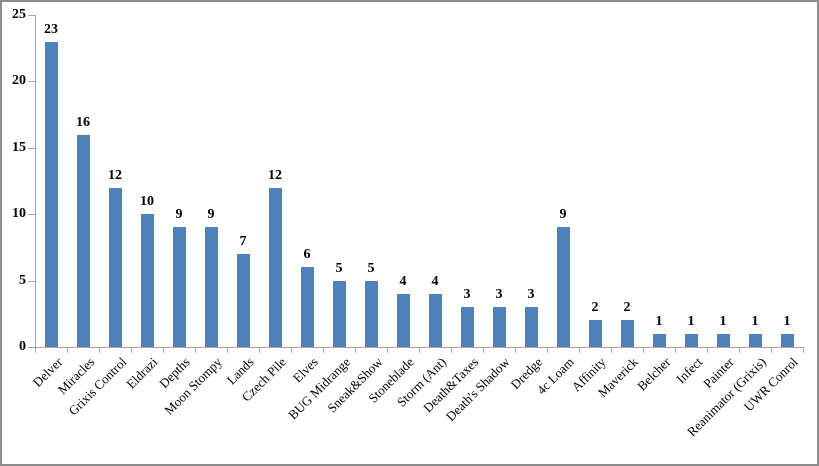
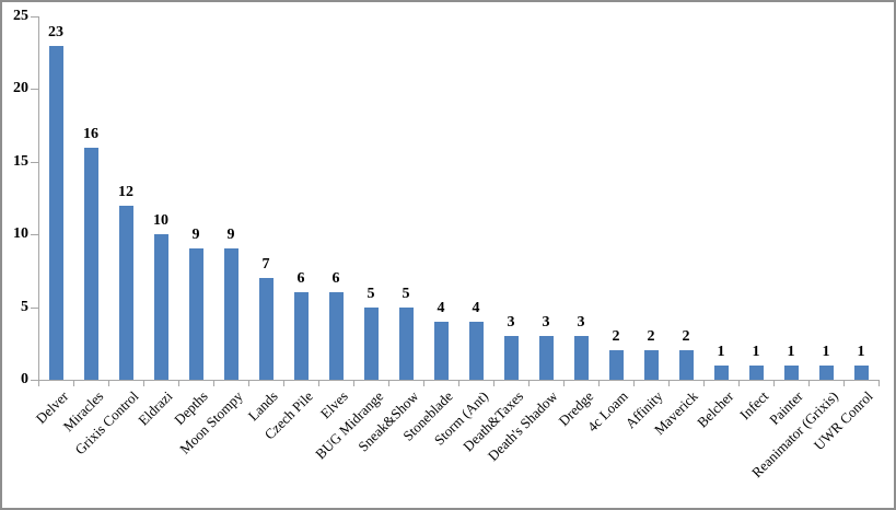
Czech Pile: 12 -> 6
4c Loam: 9 -> 2
